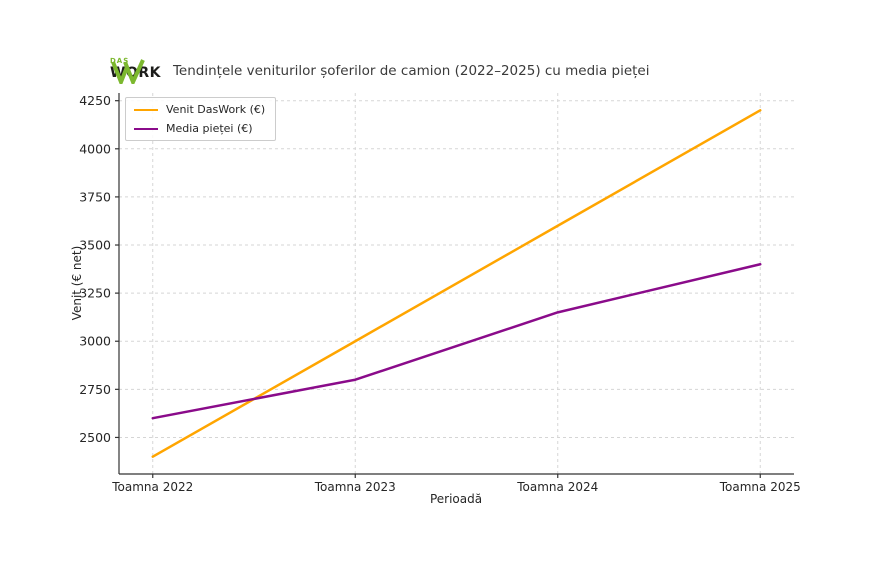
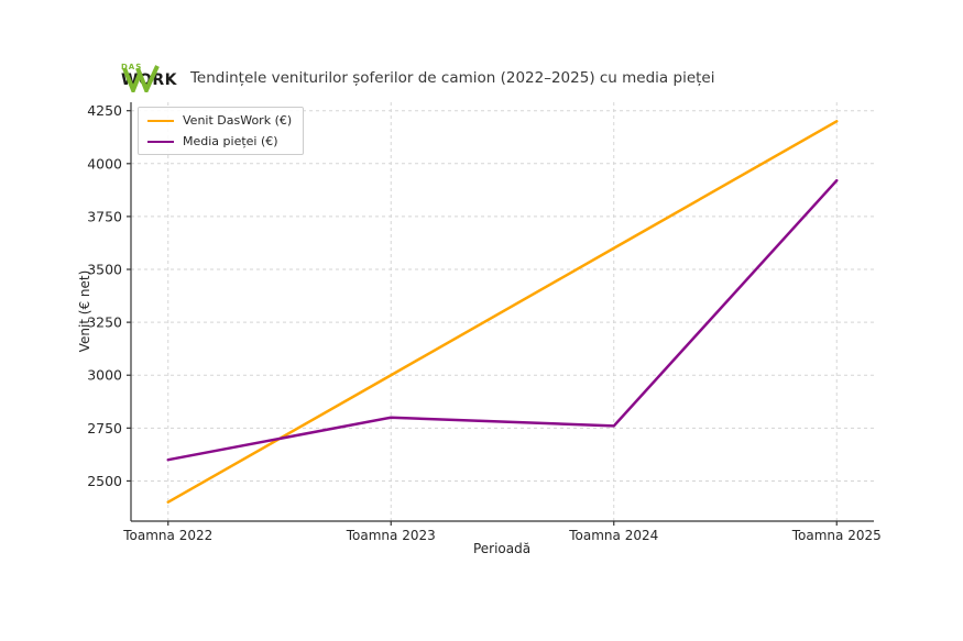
Media pieței (€)/Toamna 2024: 3150 -> 2760
Media pieței (€)/Toamna 2025: 3400 -> 3920
